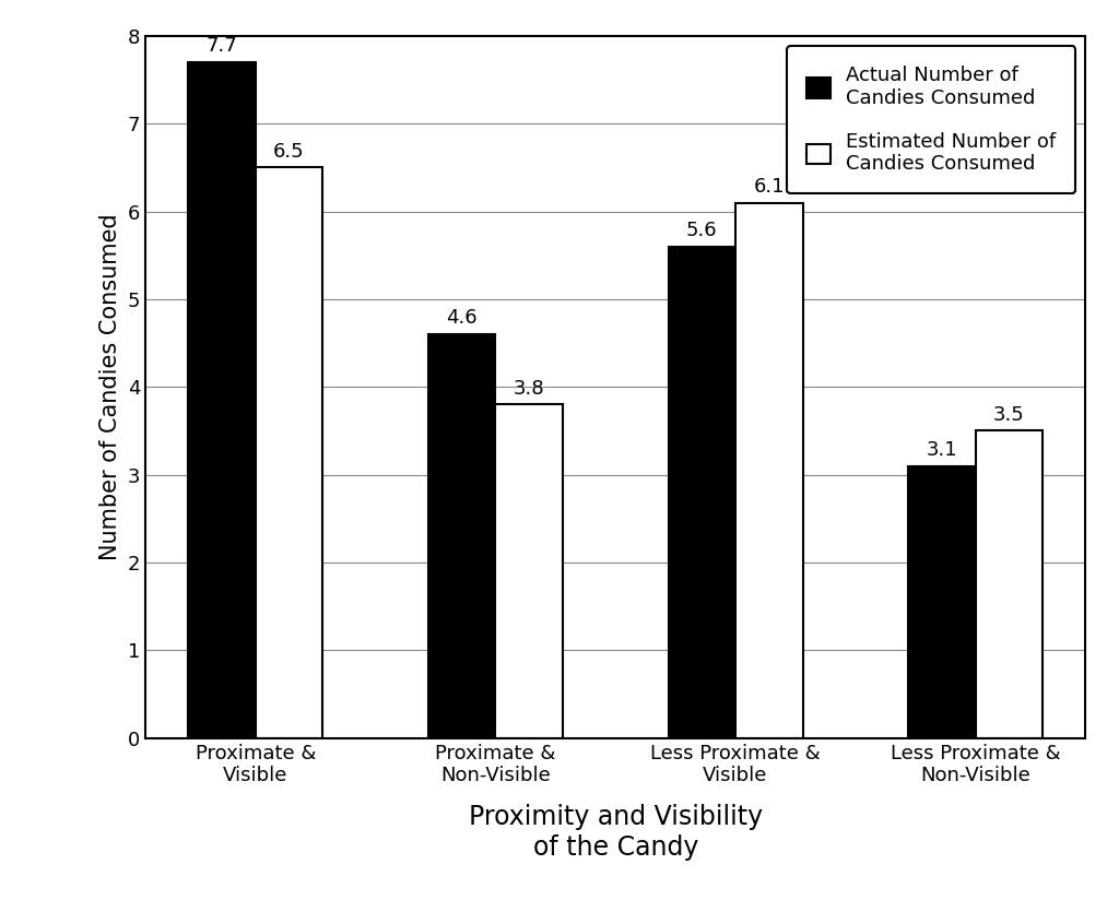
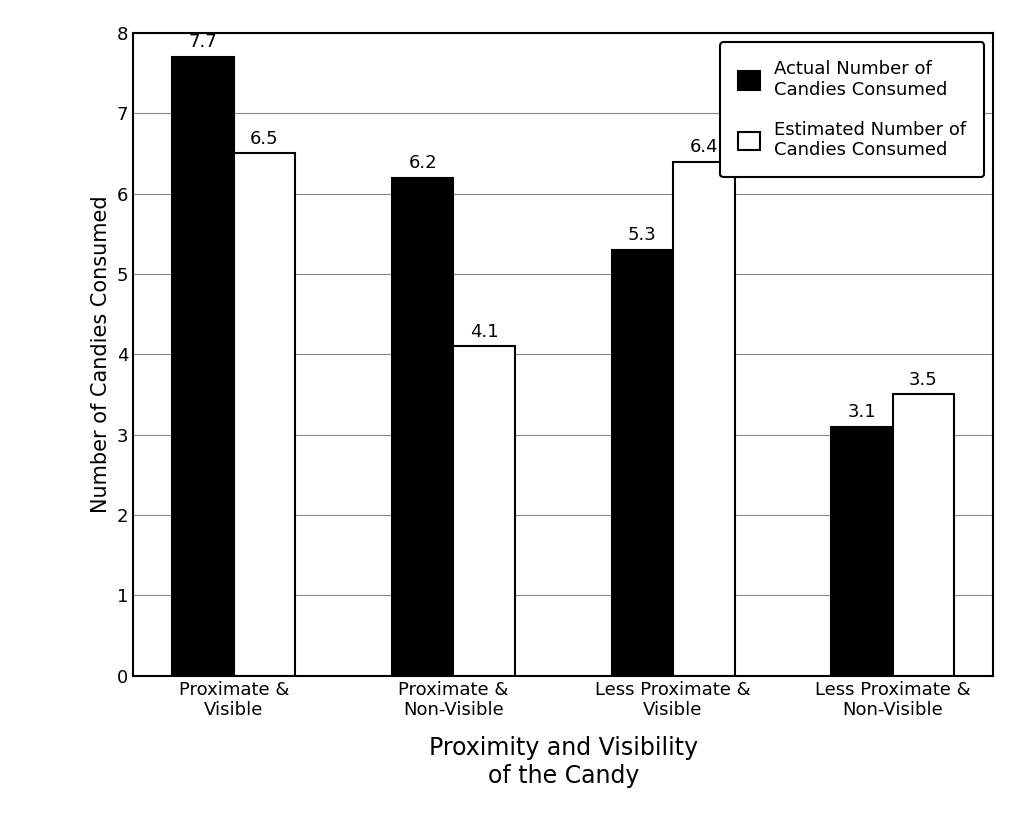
Actual Number of Candies Consumed/Proximate & Non-Visible: 4.6 -> 6.2
Estimated Number of Candies Consumed/Proximate & Non-Visible: 3.8 -> 4.1
Actual Number of Candies Consumed/Less Proximate & Visible: 5.6 -> 5.3
Estimated Number of Candies Consumed/Less Proximate & Visible: 6.1 -> 6.4
